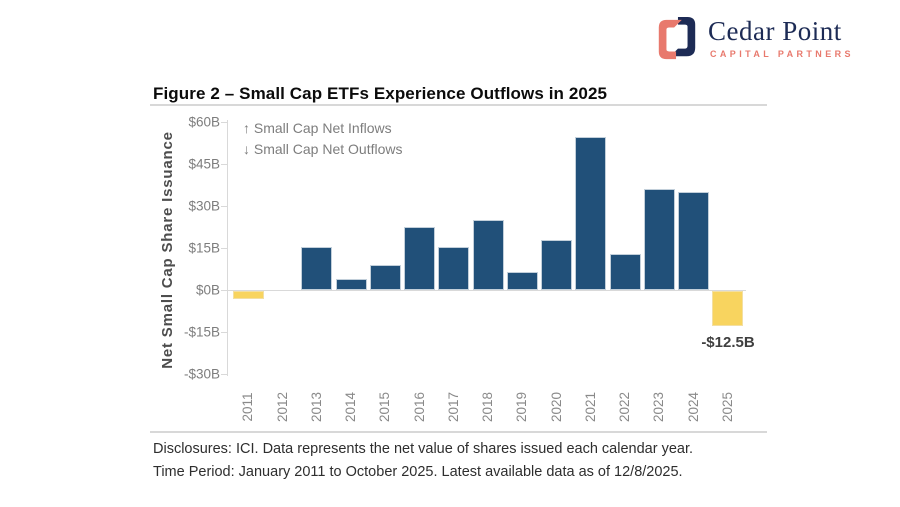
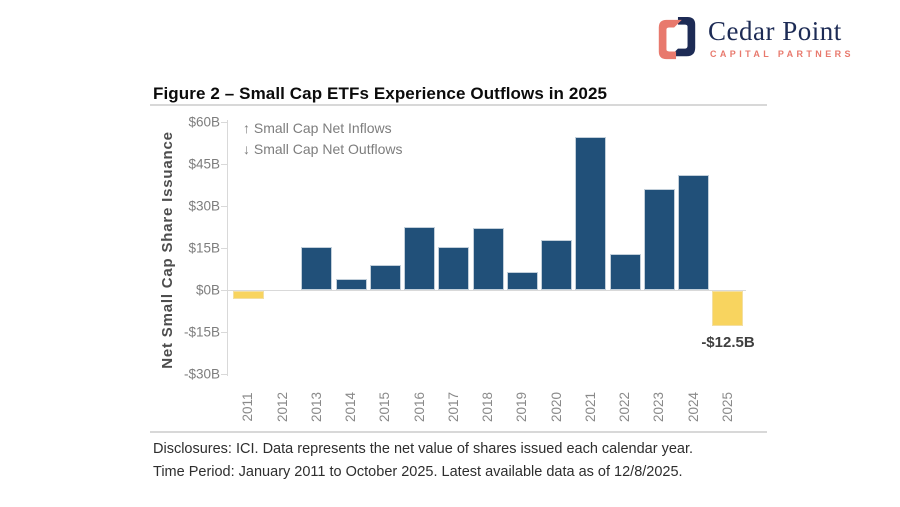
2018: $25B -> $22B
2024: $35B -> $41B
